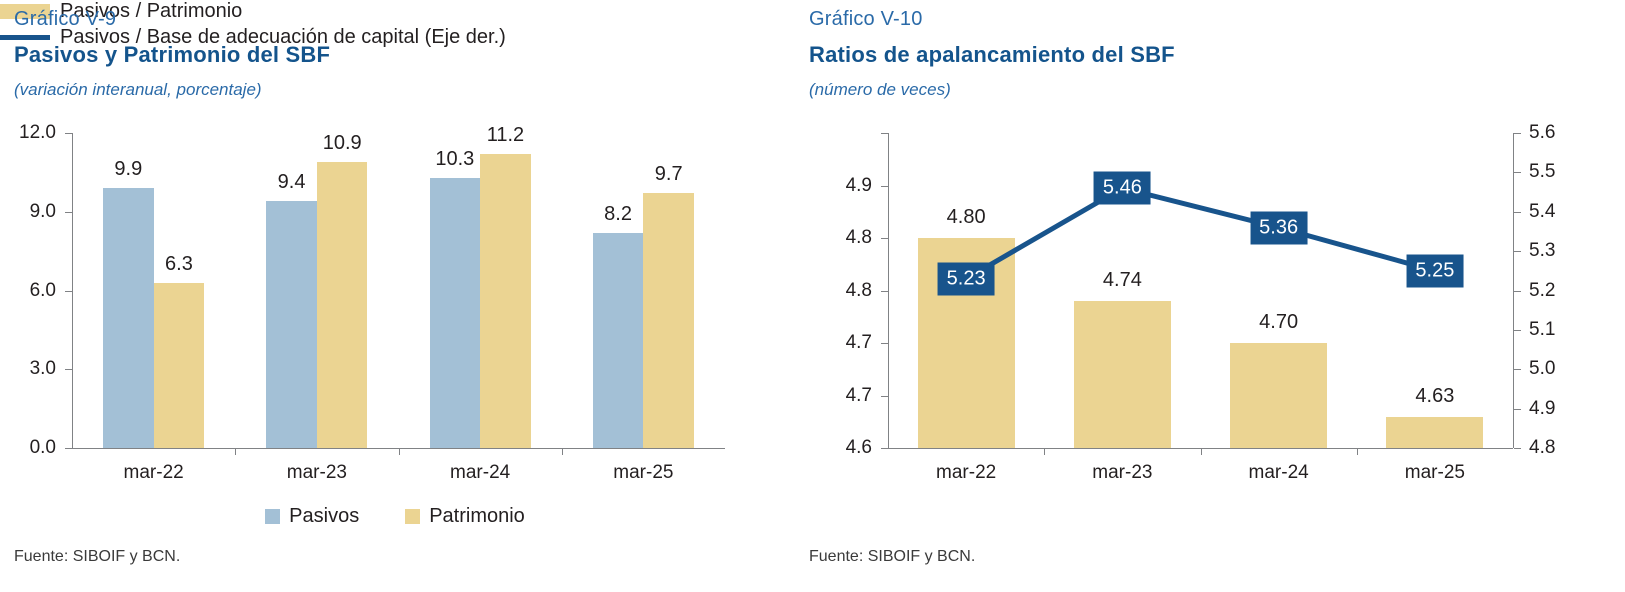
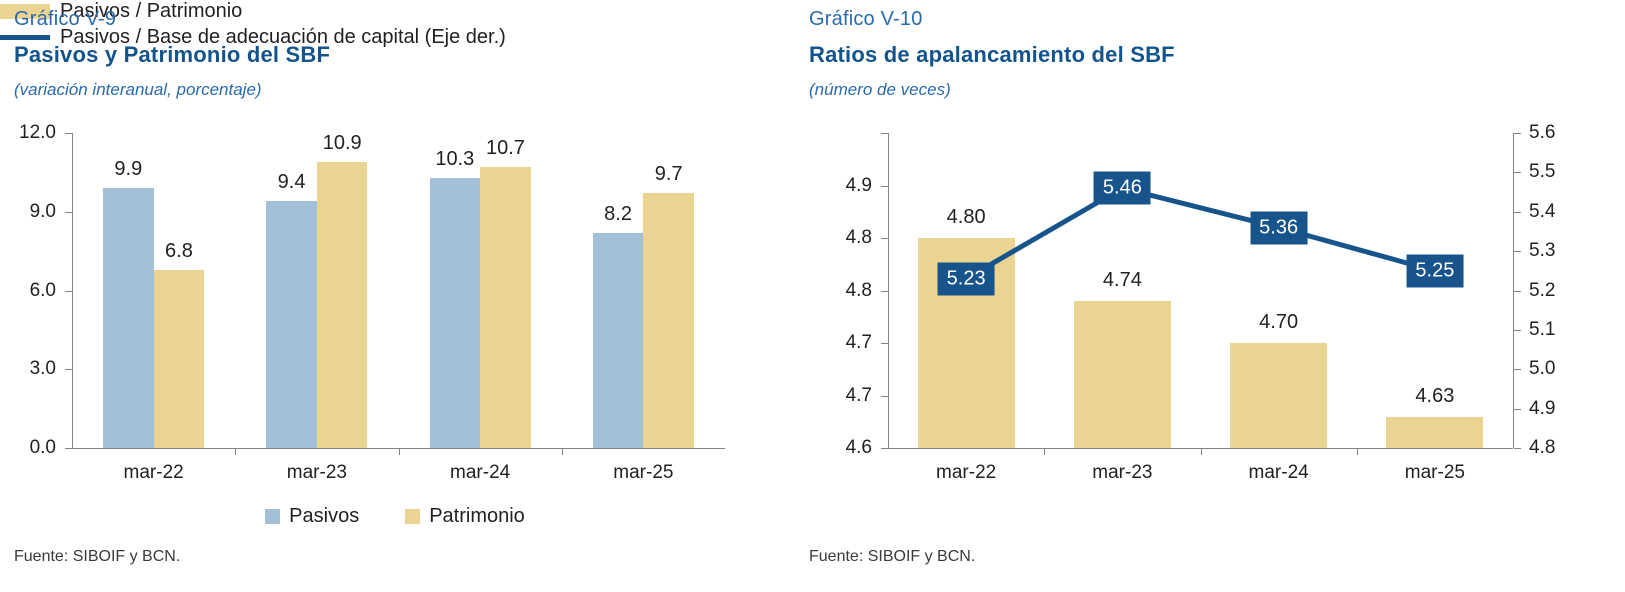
Pasivos y Patrimonio del SBF/Patrimonio/mar-22: 6.3 -> 6.8
Pasivos y Patrimonio del SBF/Patrimonio/mar-24: 11.2 -> 10.7
